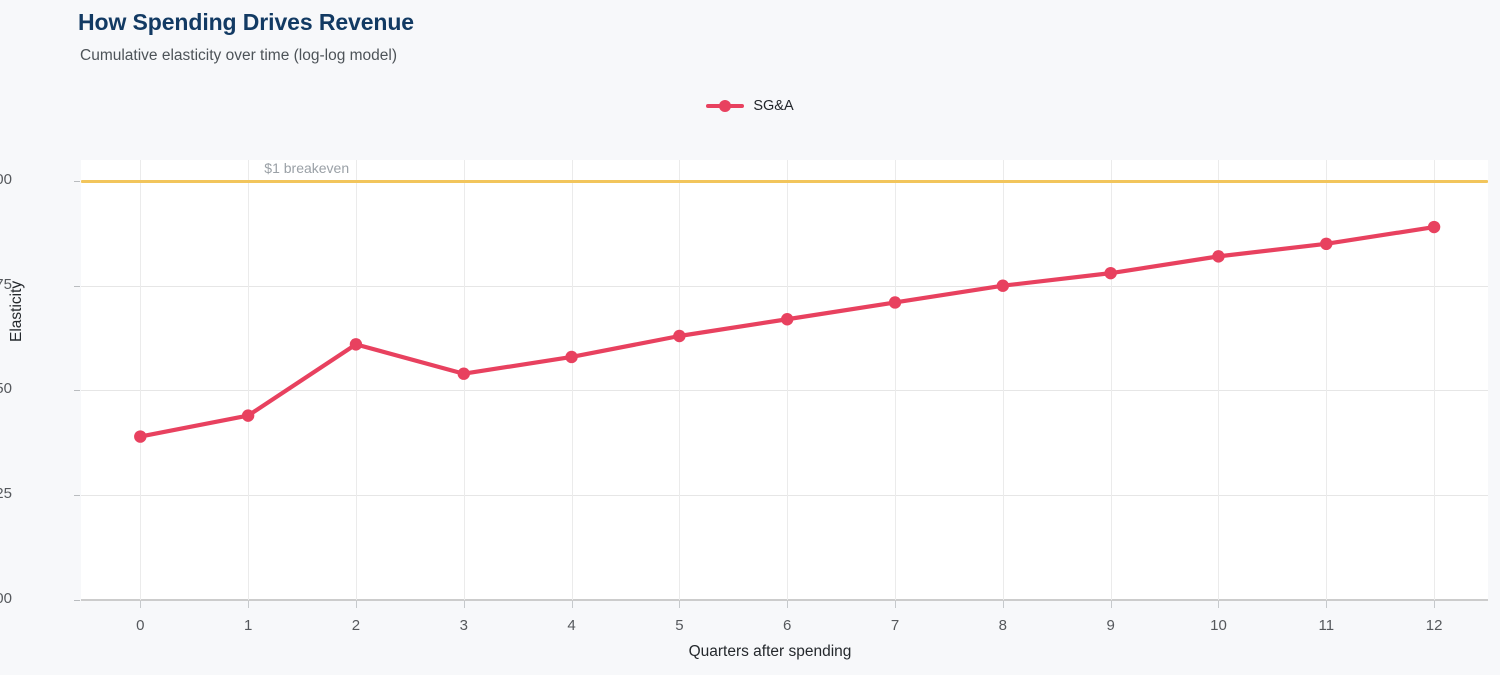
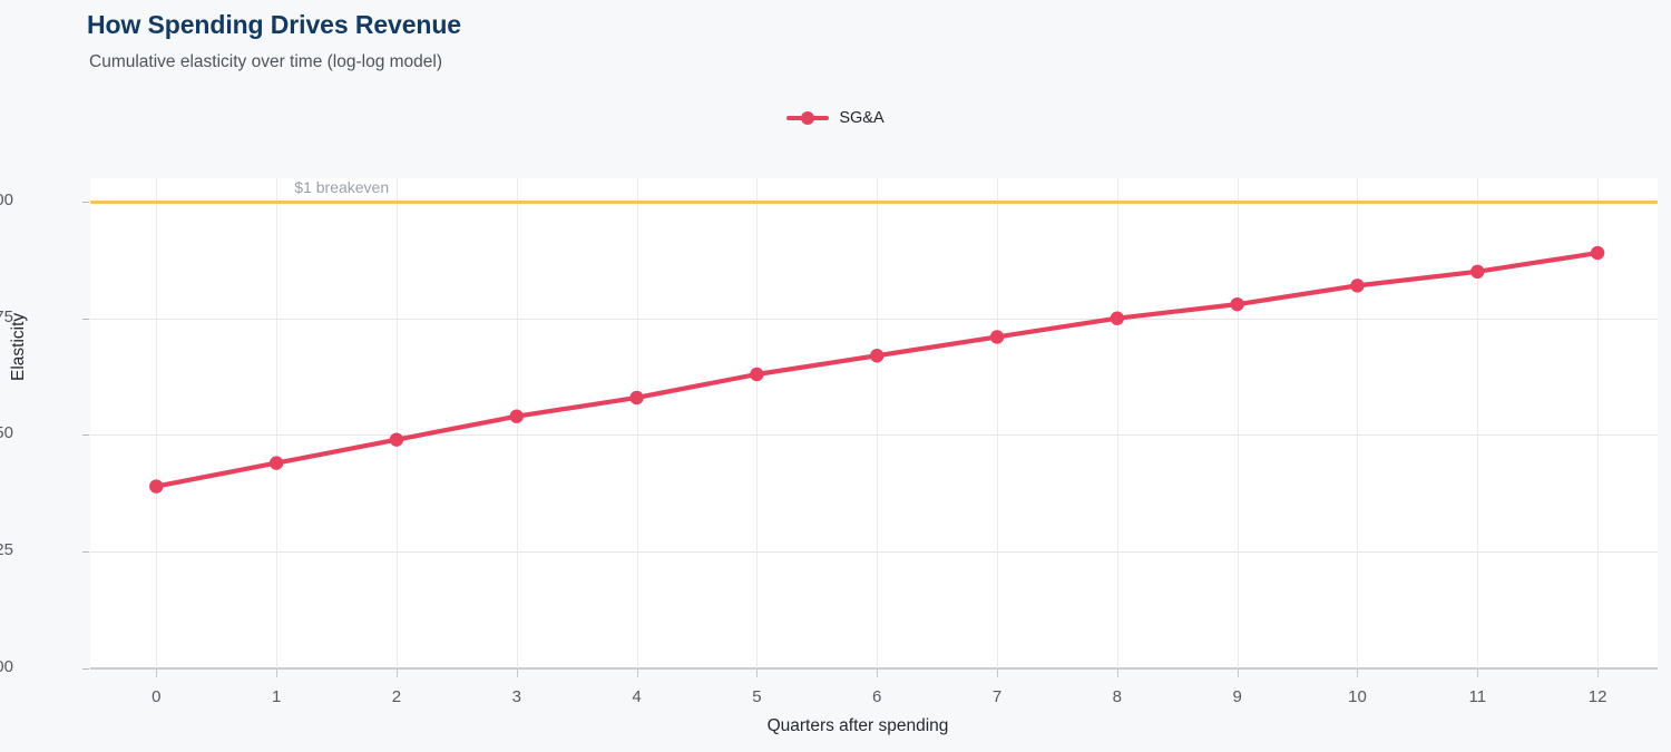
2: 0.61 -> 0.49
